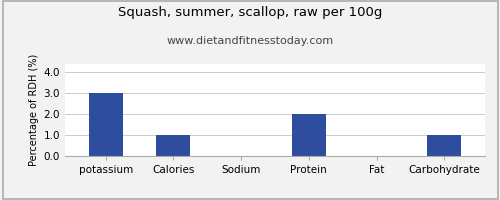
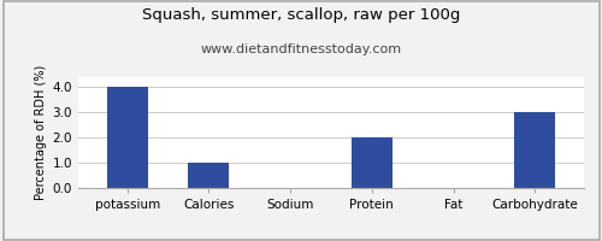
potassium: 3 -> 4
Carbohydrate: 1 -> 3
